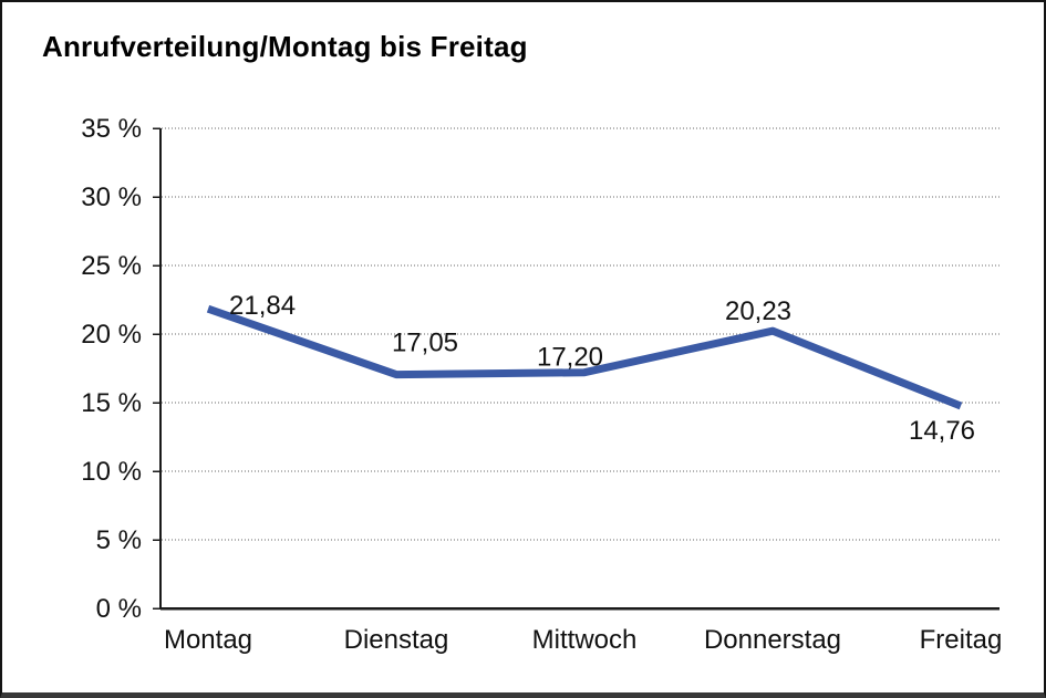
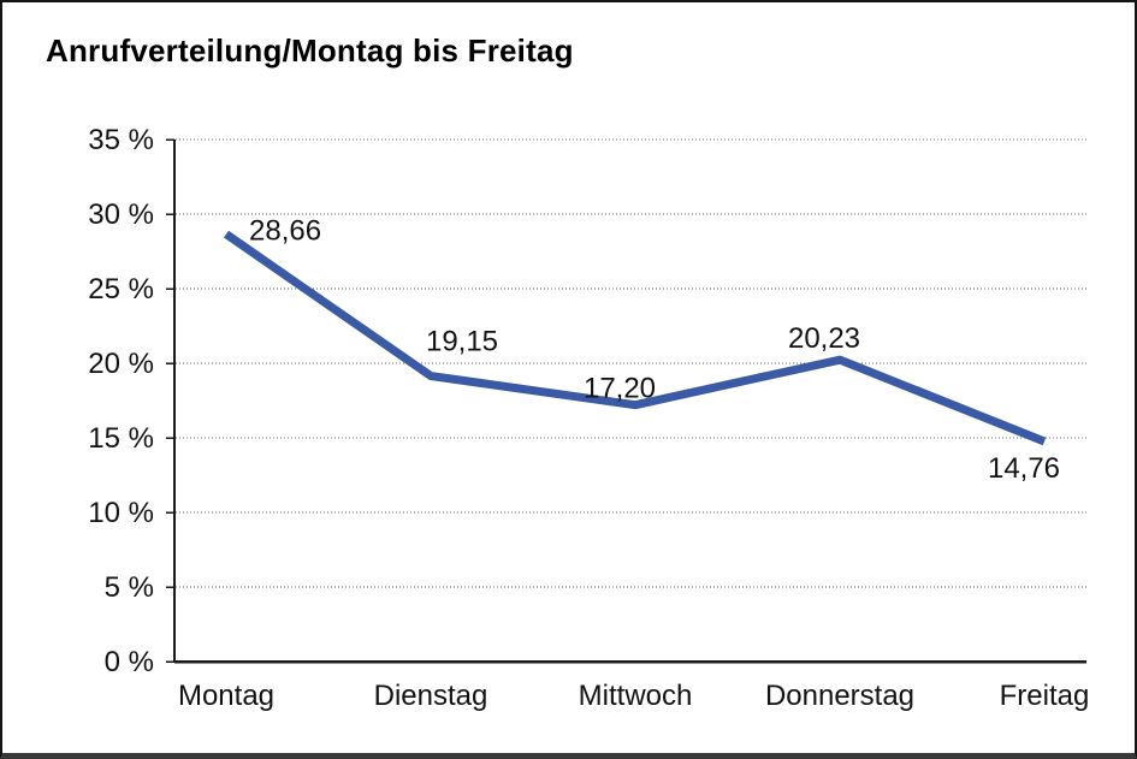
Montag: 21,84 -> 28,66
Dienstag: 17,05 -> 19,15
